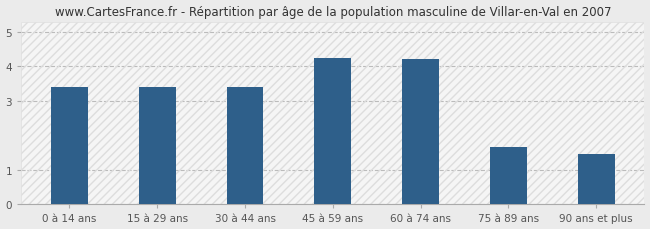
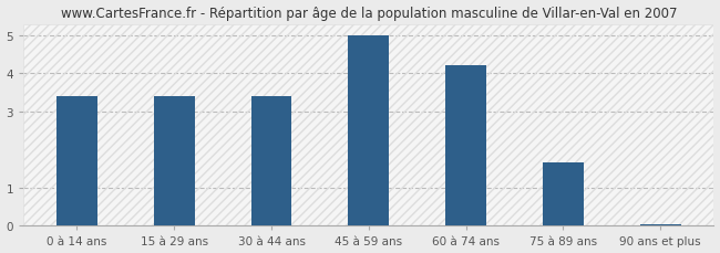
45 à 59 ans: 4.25 -> 5.00
90 ans et plus: 1.45 -> 0.05
